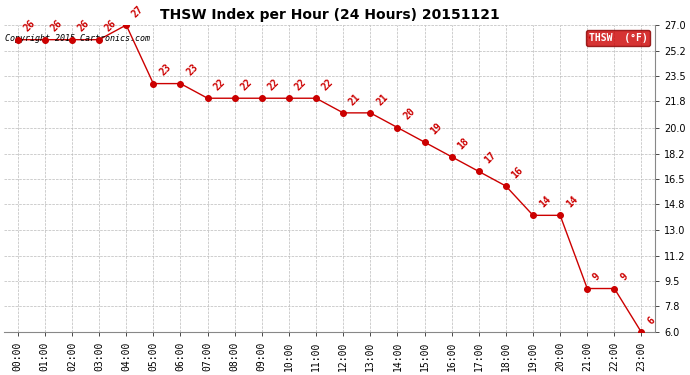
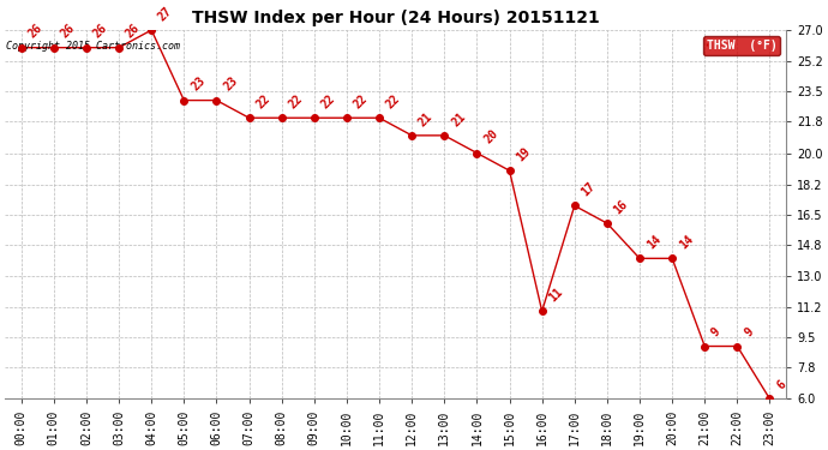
16:00: 18 -> 11
